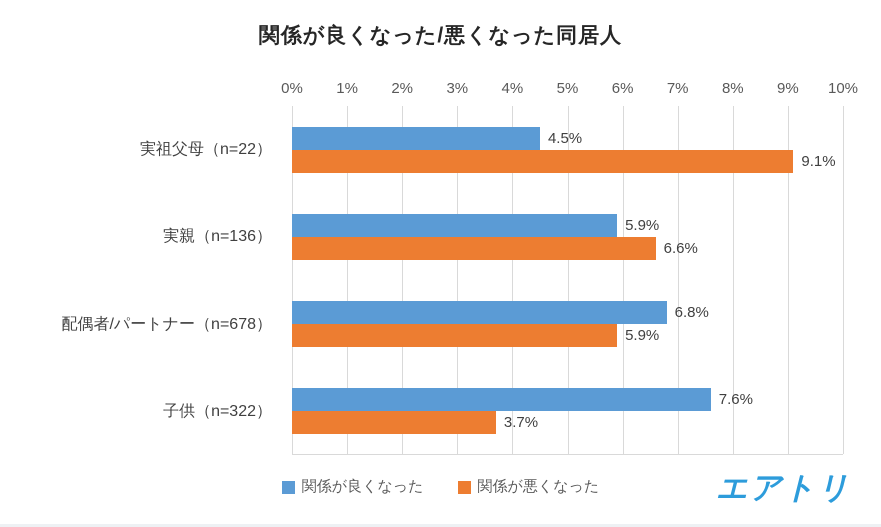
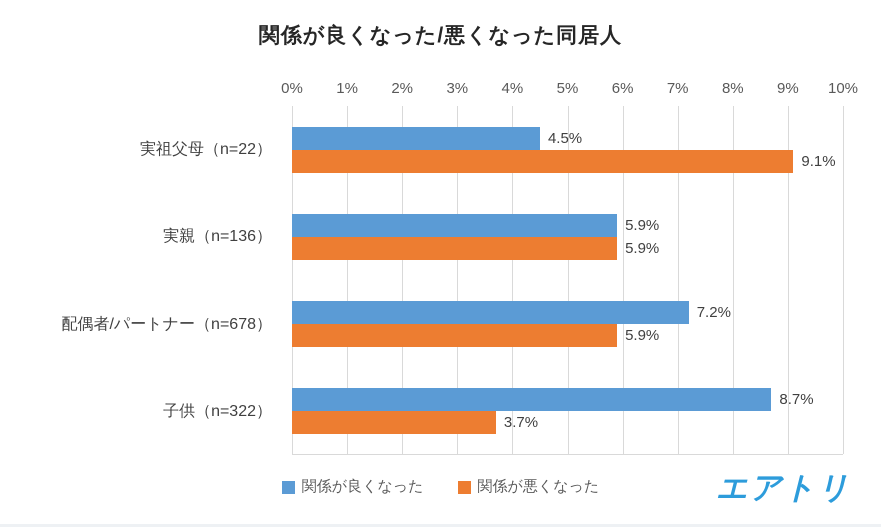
関係が悪くなった/実親（n=136）: 6.6% -> 5.9%
関係が良くなった/配偶者/パートナー（n=678）: 6.8% -> 7.2%
関係が良くなった/子供（n=322）: 7.6% -> 8.7%
